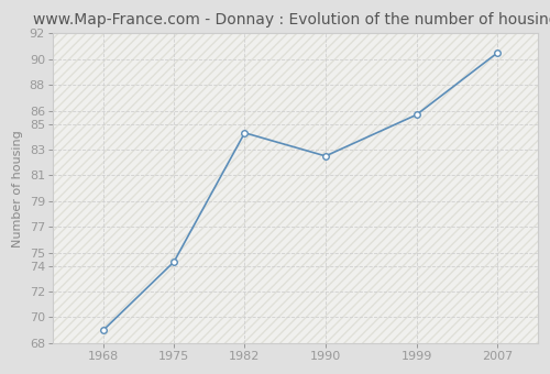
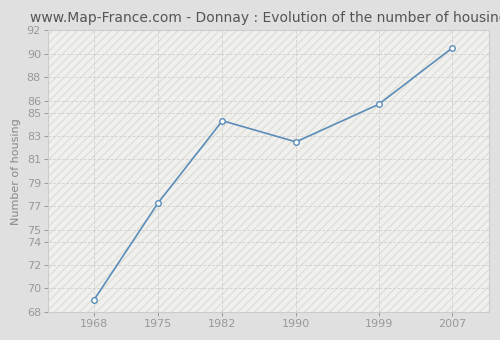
1975: 74.3 -> 77.3
